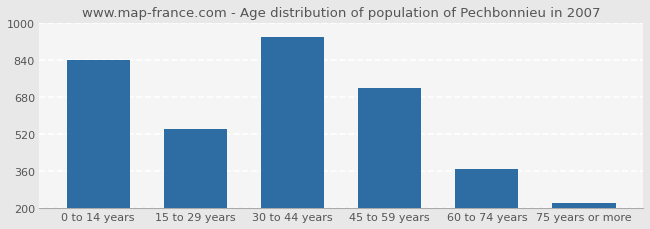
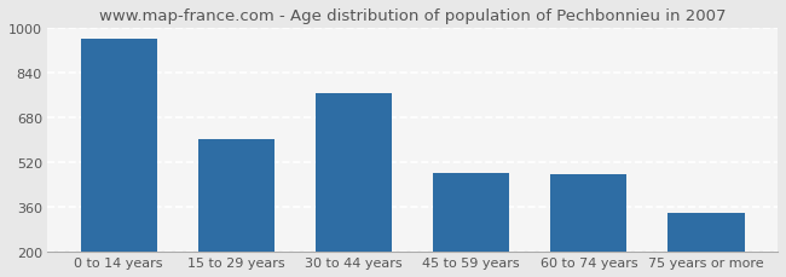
0 to 14 years: 840 -> 960
15 to 29 years: 540 -> 600
30 to 44 years: 940 -> 765
45 to 59 years: 718 -> 480
60 to 74 years: 368 -> 475
75 years or more: 220 -> 340
